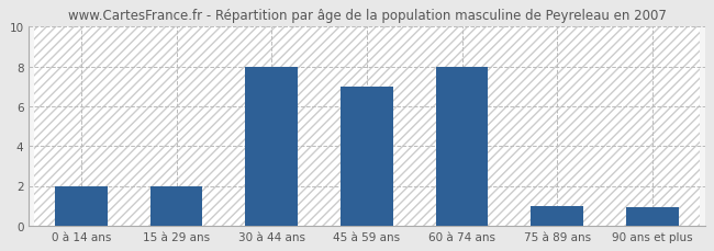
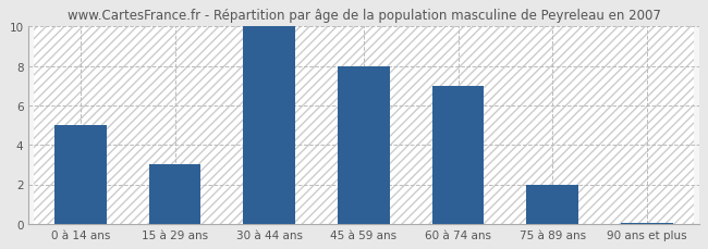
0 à 14 ans: 2.0 -> 5.0
15 à 29 ans: 2.0 -> 3.0
30 à 44 ans: 8.0 -> 10.0
45 à 59 ans: 7.0 -> 8.0
60 à 74 ans: 8.0 -> 7.0
75 à 89 ans: 1.0 -> 2.0
90 ans et plus: 0.9 -> 0.1
